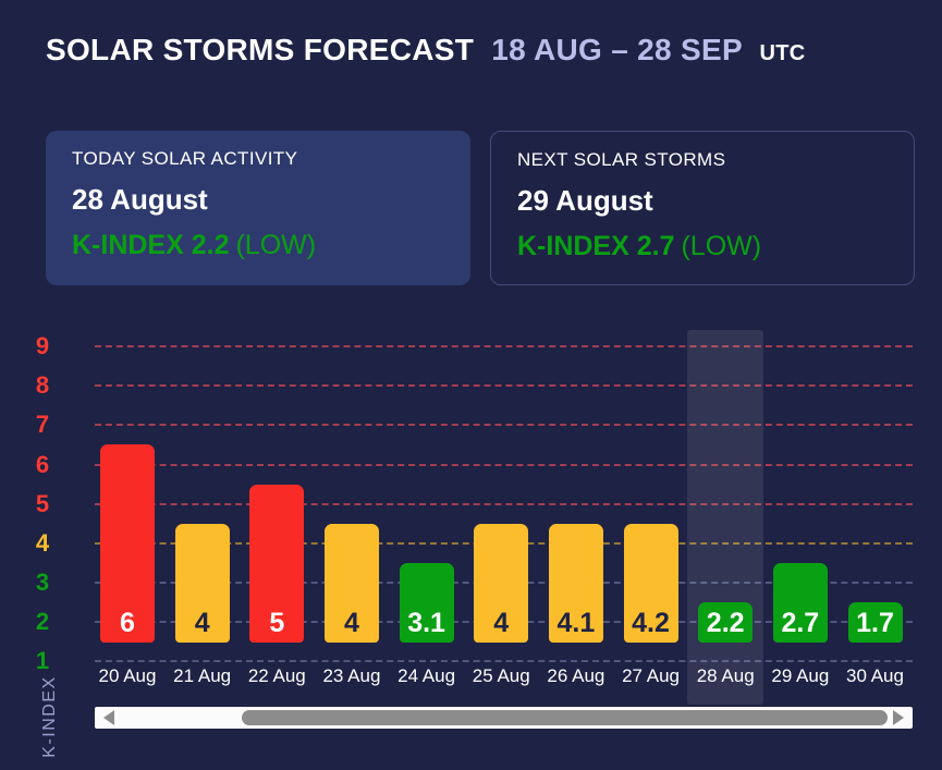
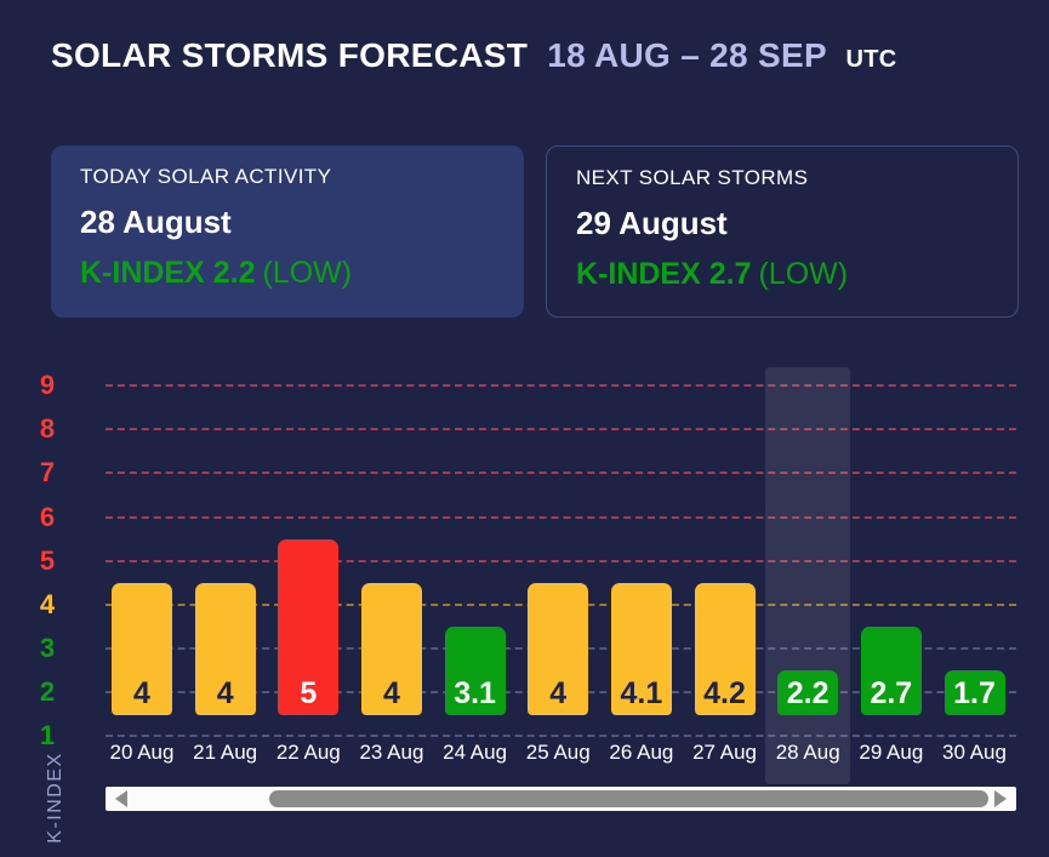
20 Aug: 6 -> 4
